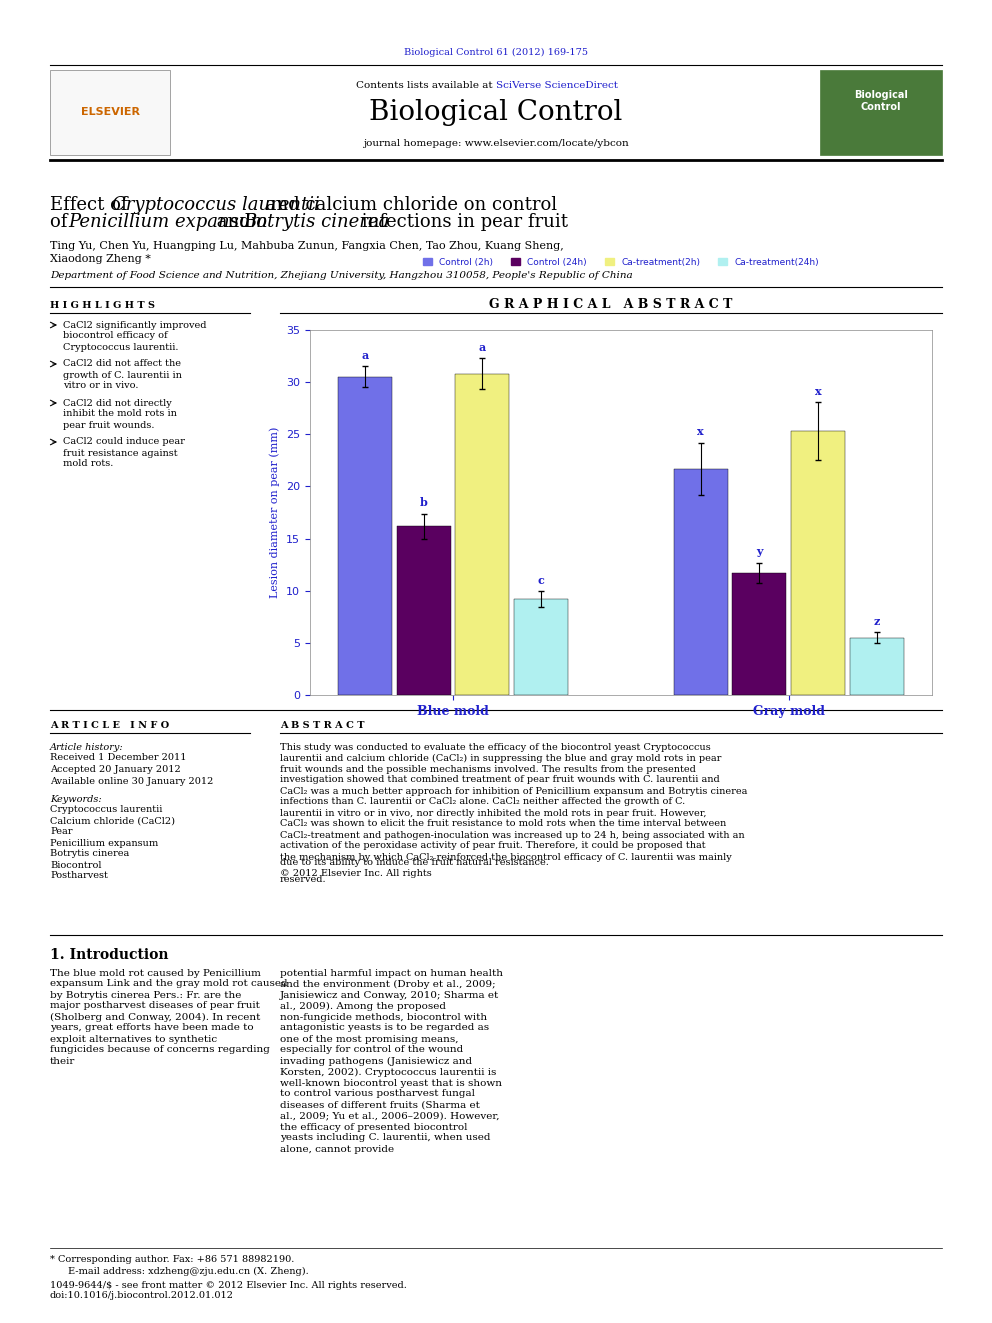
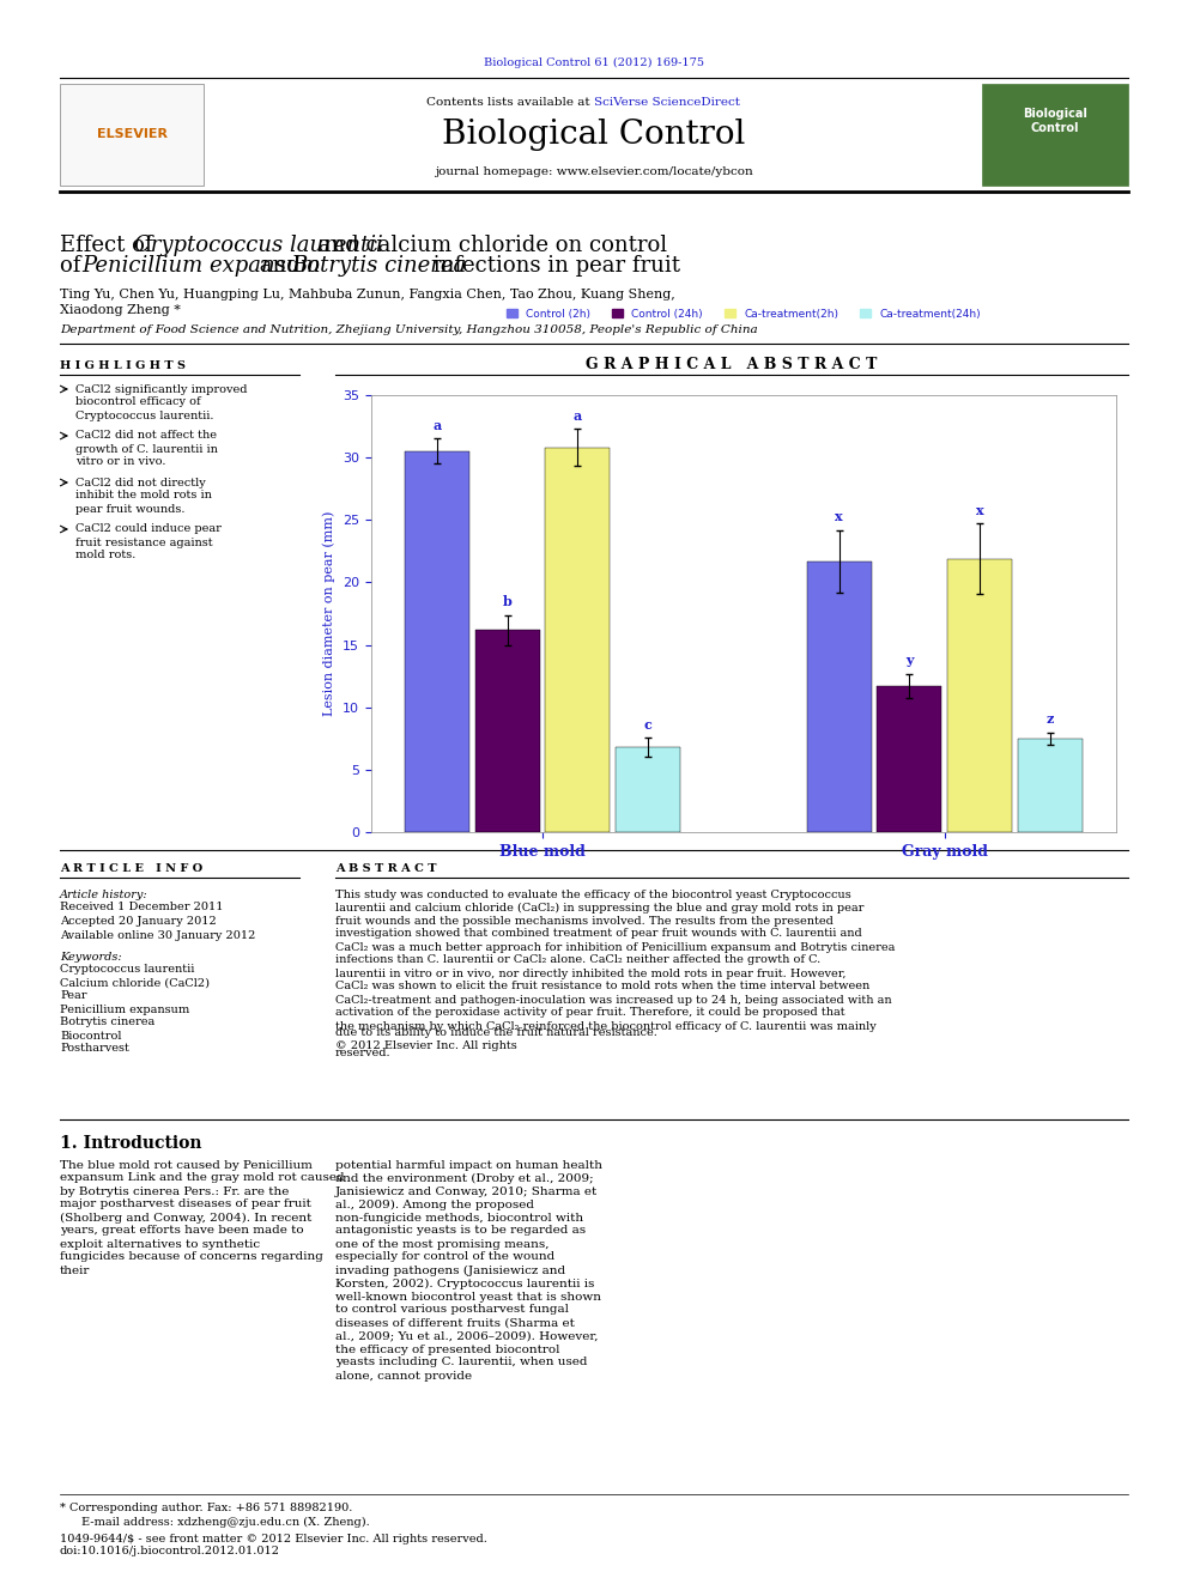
Ca-treatment(24h)/Blue mold: 9.2 -> 6.8
Ca-treatment(2h)/Gray mold: 25.3 -> 21.9
Ca-treatment(24h)/Gray mold: 5.5 -> 7.5
